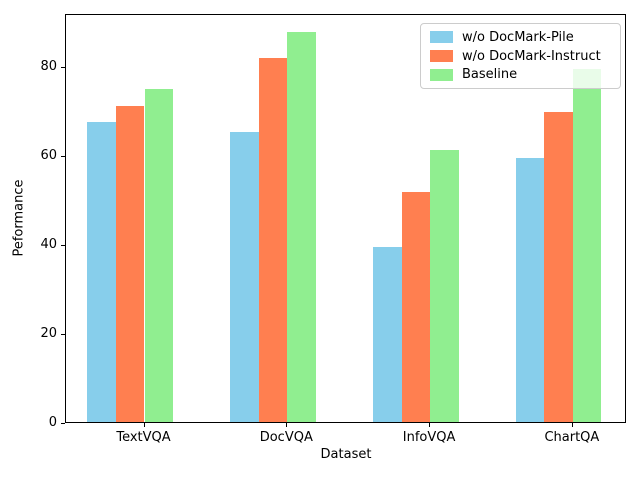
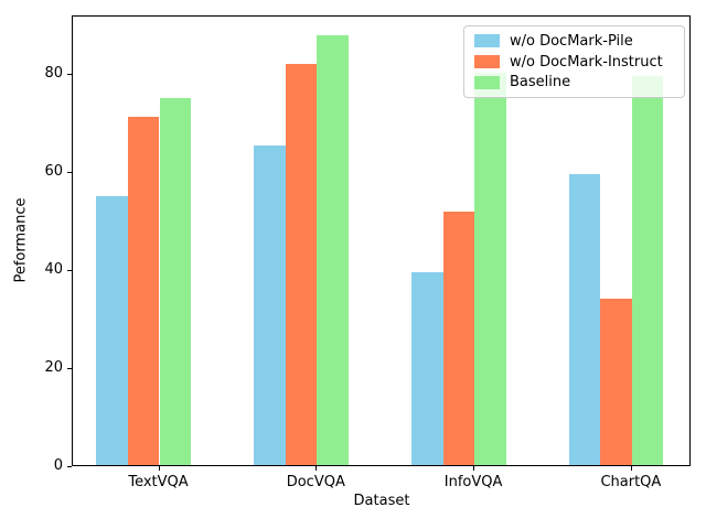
w/o DocMark-Pile/TextVQA: 68 -> 55
Baseline/InfoVQA: 61 -> 80
w/o DocMark-Instruct/ChartQA: 70 -> 34
